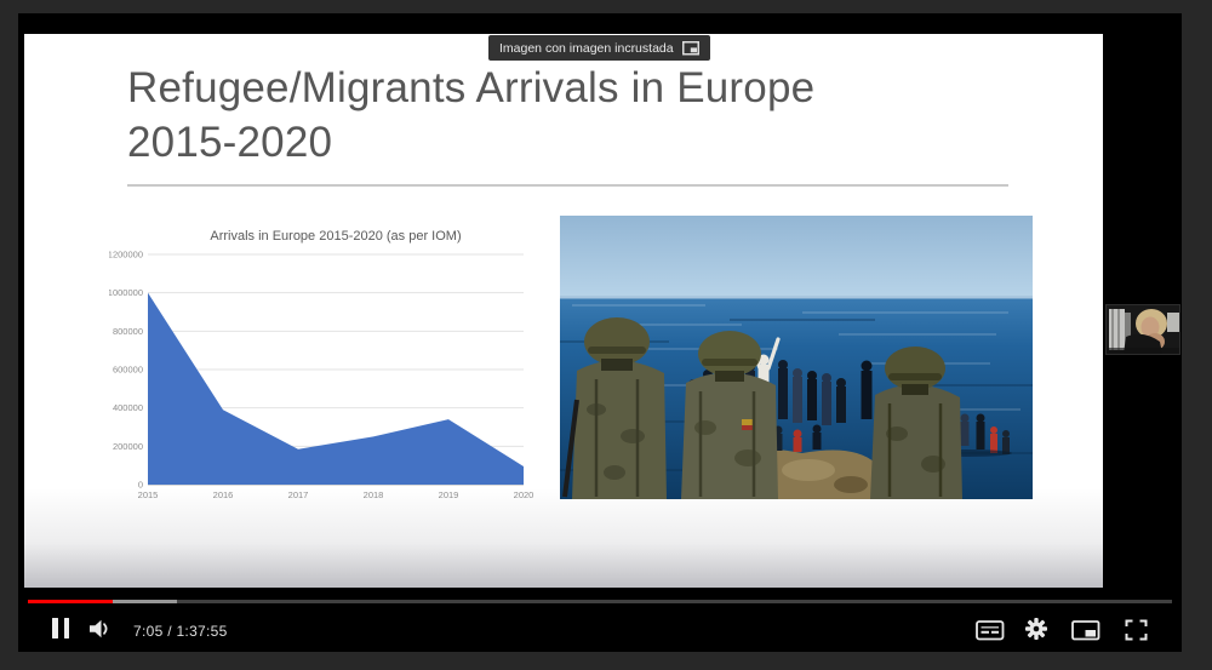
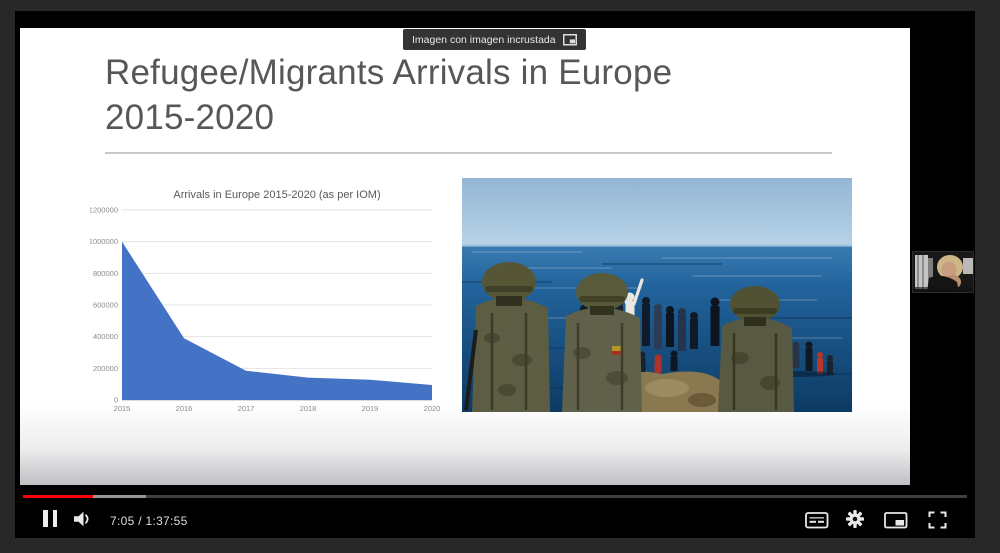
2018: 250000 -> 140000
2019: 340000 -> 130000
